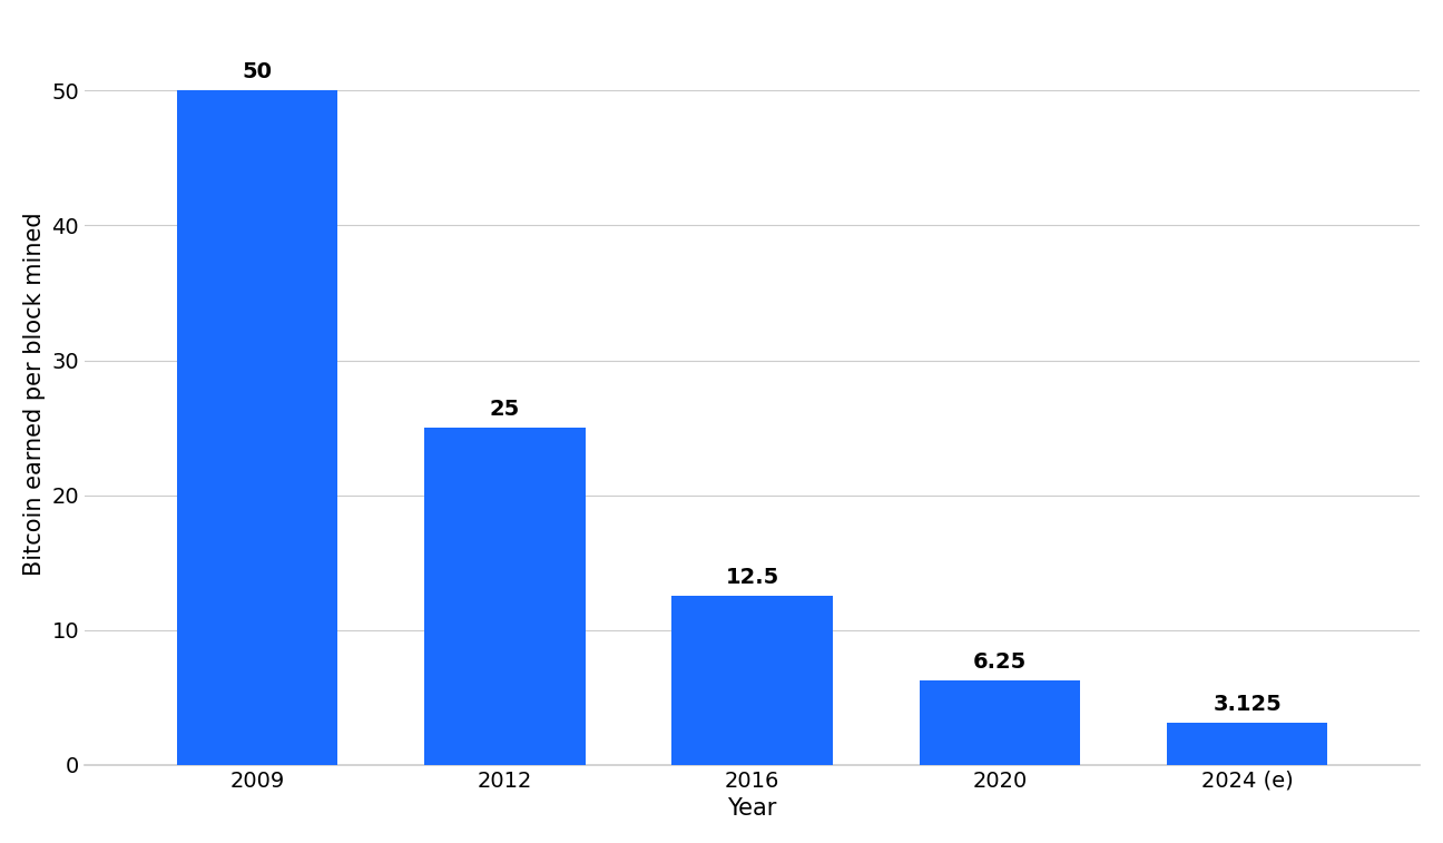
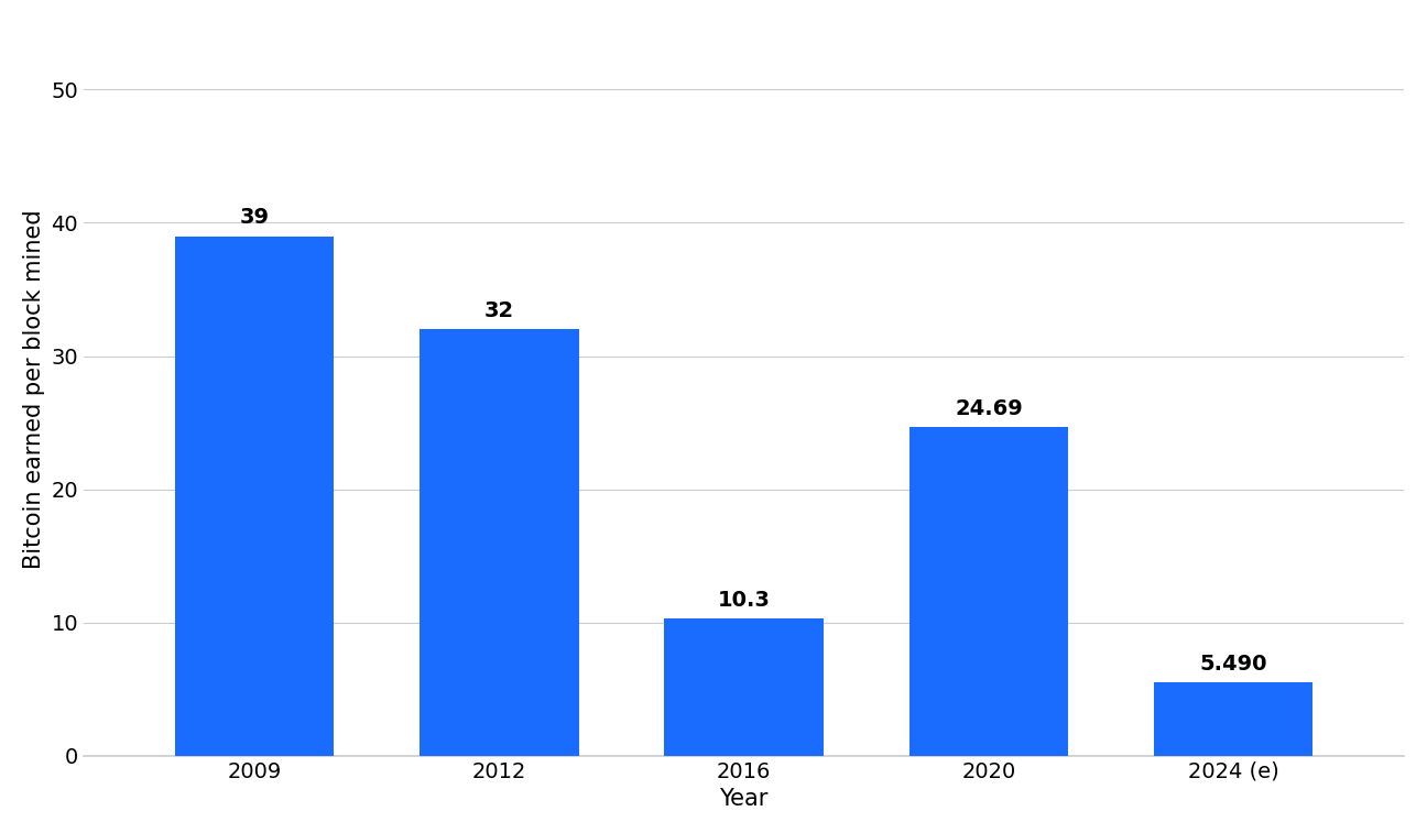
2009: 50 -> 39
2012: 25 -> 32
2016: 12.5 -> 10.3
2020: 6.25 -> 24.69
2024 (e): 3.125 -> 5.490
